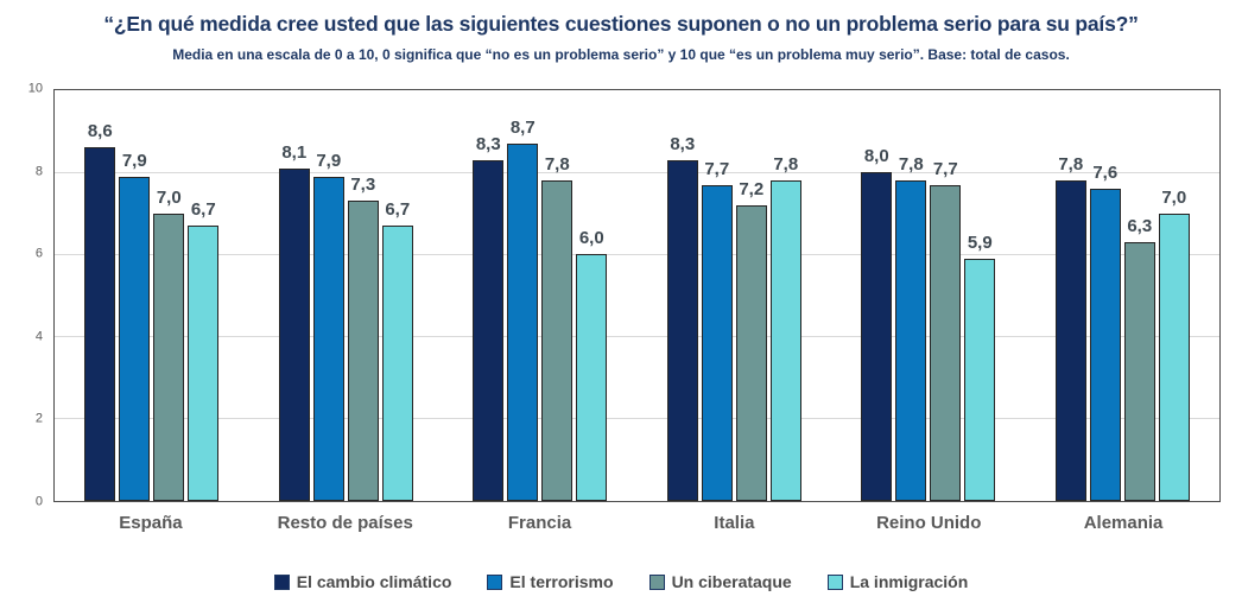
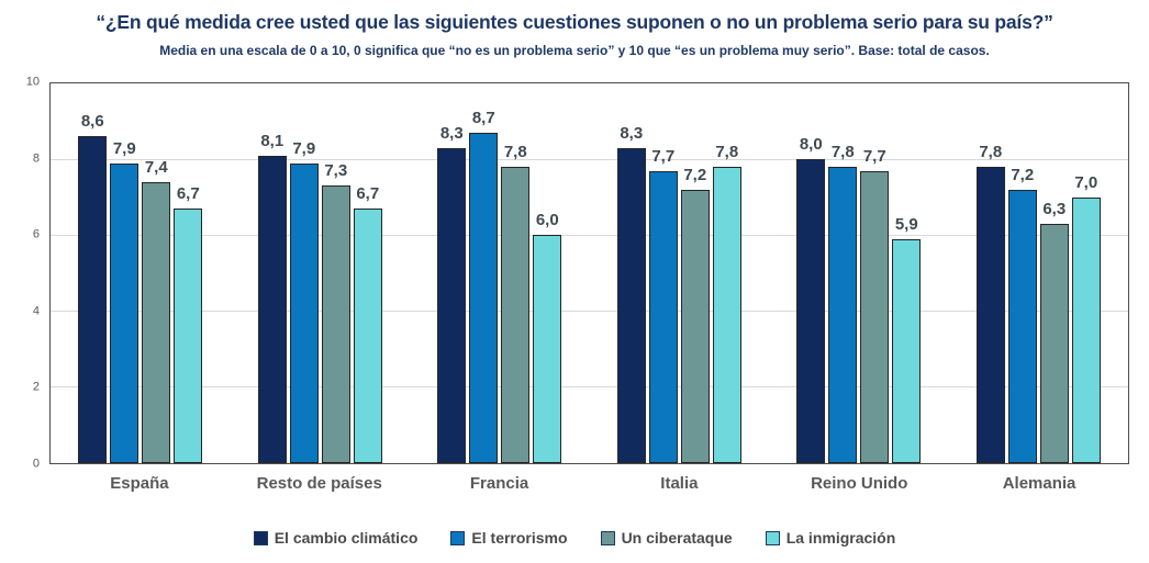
Un ciberataque/España: 7,0 -> 7,4
El terrorismo/Alemania: 7,6 -> 7,2
